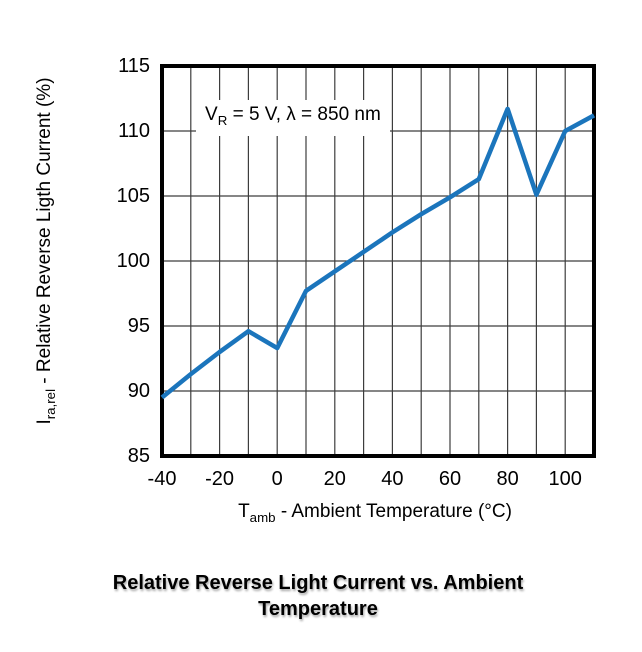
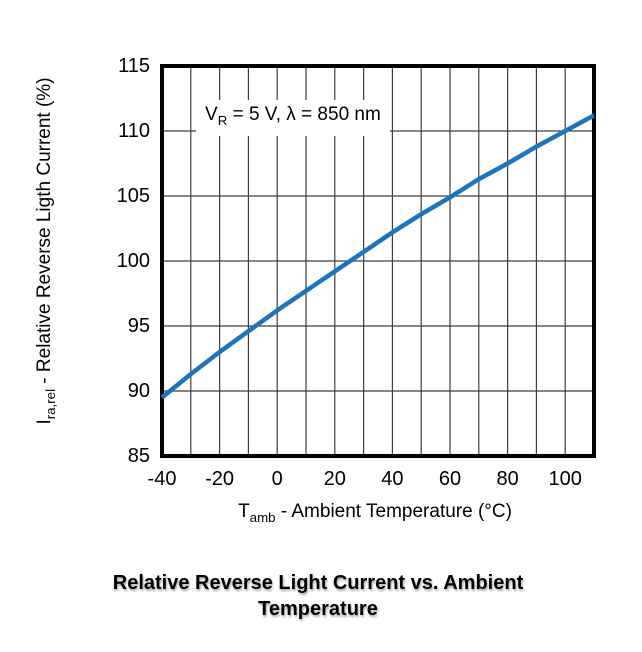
0: 93.3 -> 96.2
80: 111.7 -> 107.5
90: 105.1 -> 108.8
